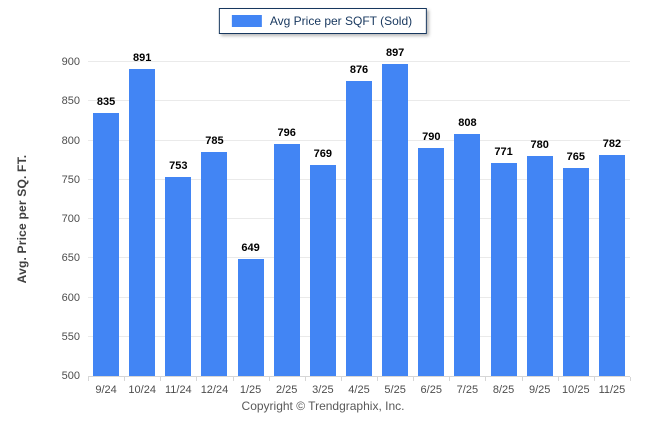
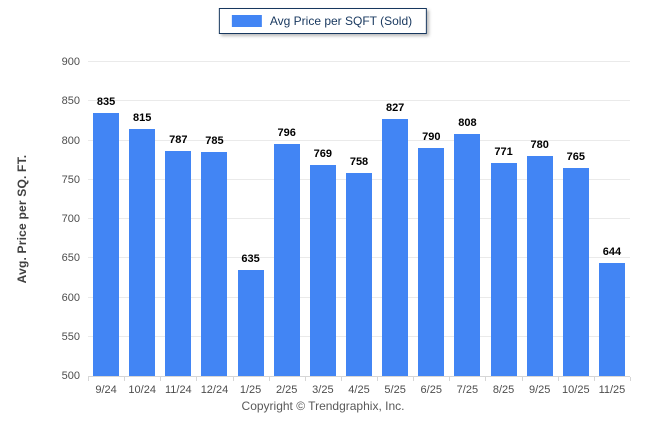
10/24: 891 -> 815
11/24: 753 -> 787
1/25: 649 -> 635
4/25: 876 -> 758
5/25: 897 -> 827
11/25: 782 -> 644
